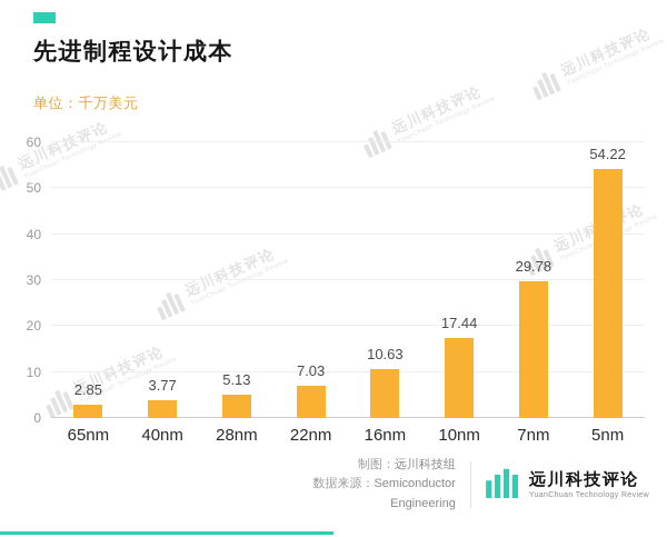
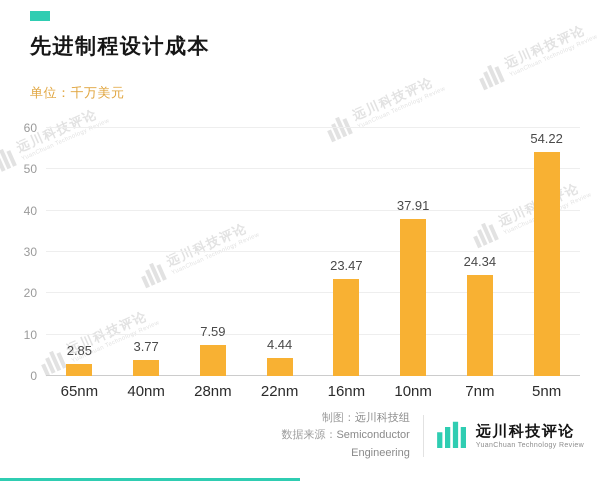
28nm: 5.13 -> 7.59
22nm: 7.03 -> 4.44
16nm: 10.63 -> 23.47
10nm: 17.44 -> 37.91
7nm: 29.78 -> 24.34
